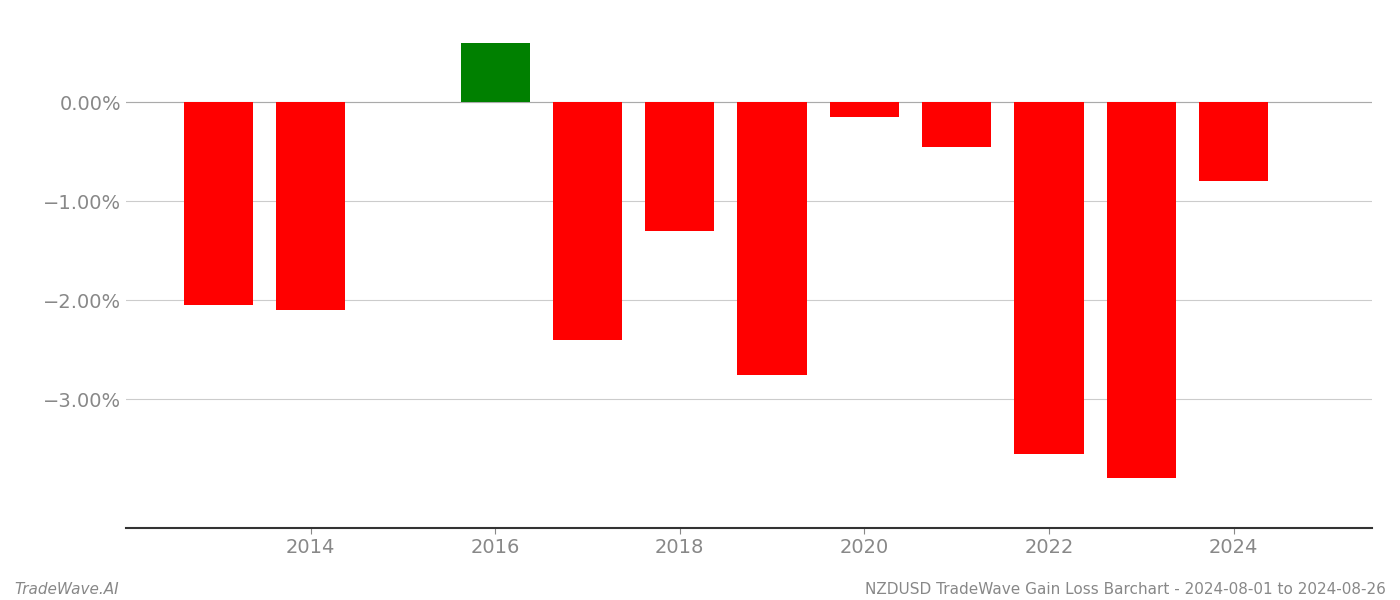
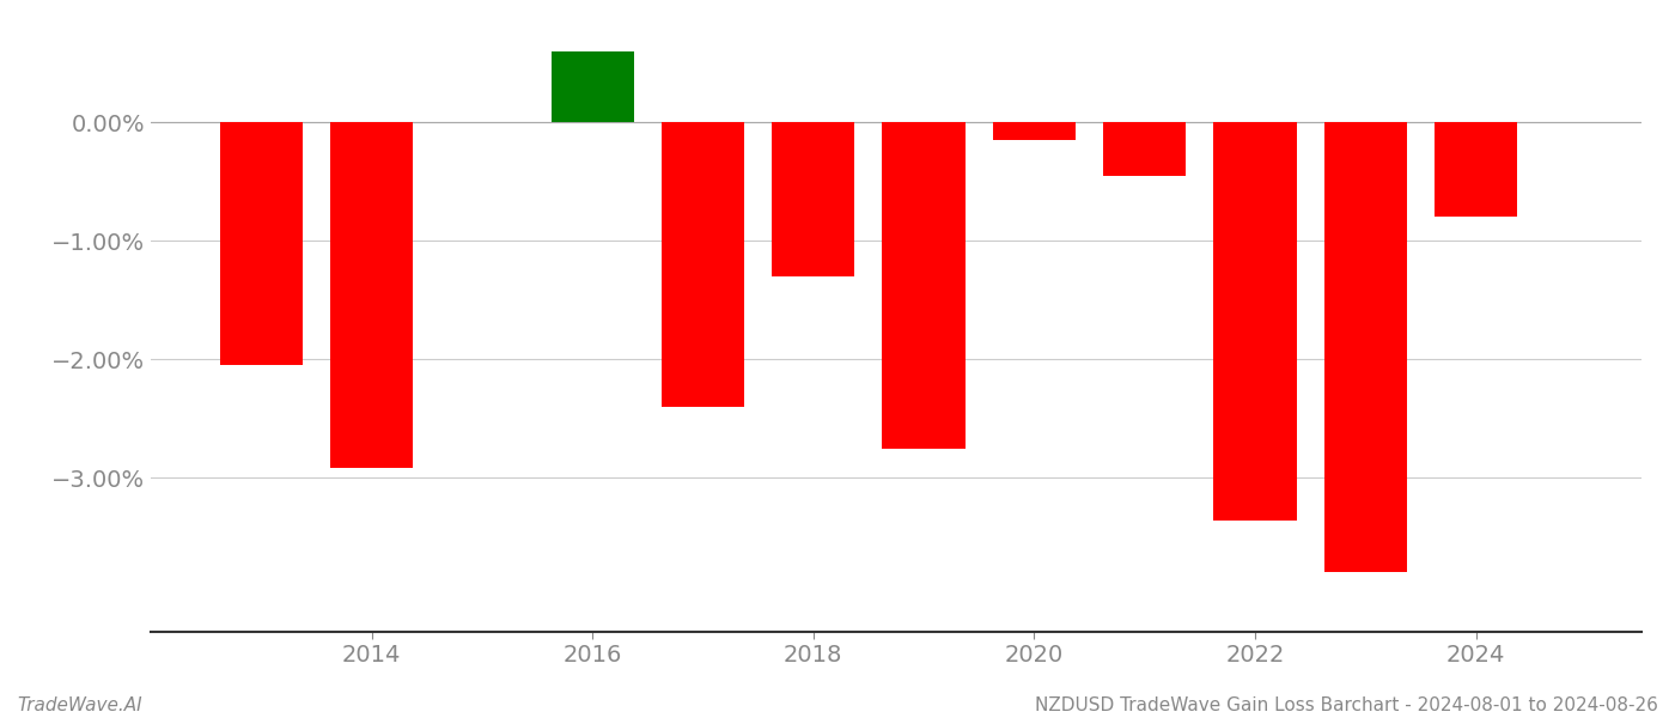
2014: -2.10% -> -2.92%
2022: -3.55% -> -3.36%
